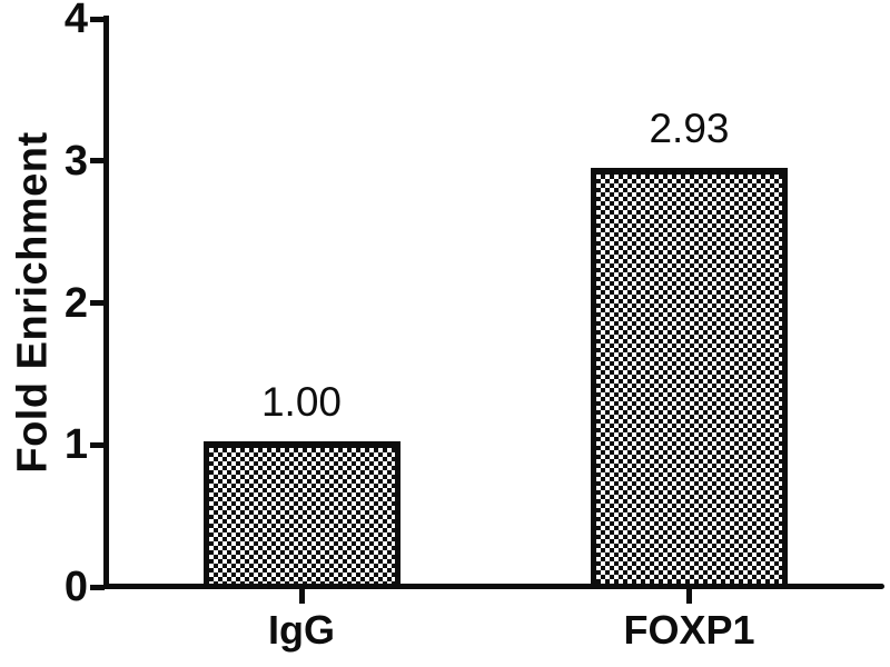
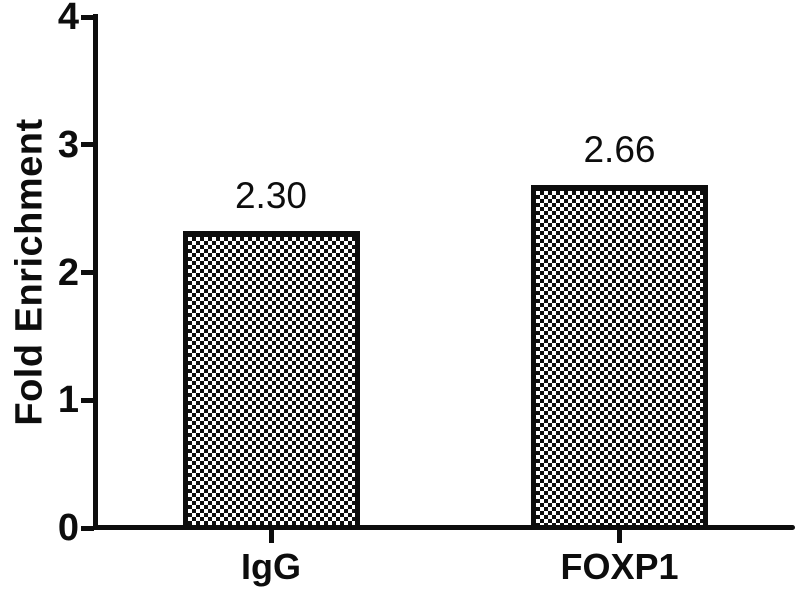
IgG: 1.00 -> 2.30
FOXP1: 2.93 -> 2.66
